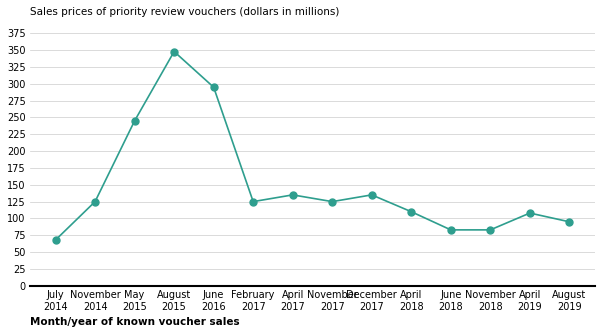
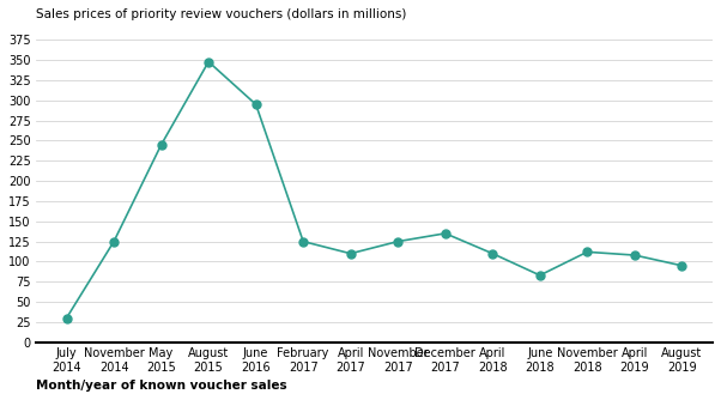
July 2014: 68 -> 30
April 2017: 135 -> 110
November 2018: 83 -> 112
